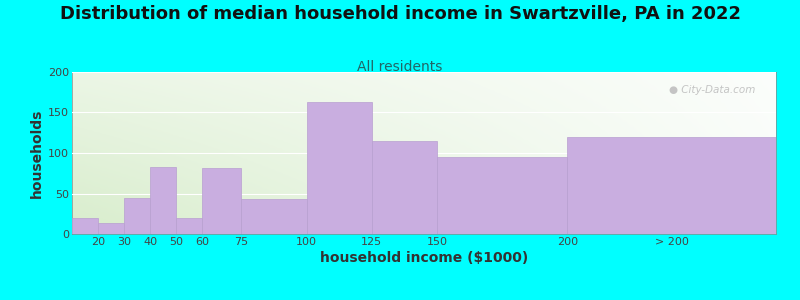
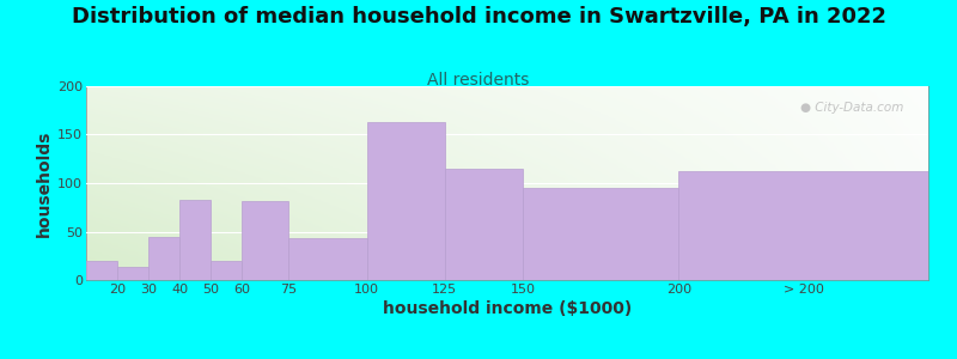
> 200: 120 -> 112
